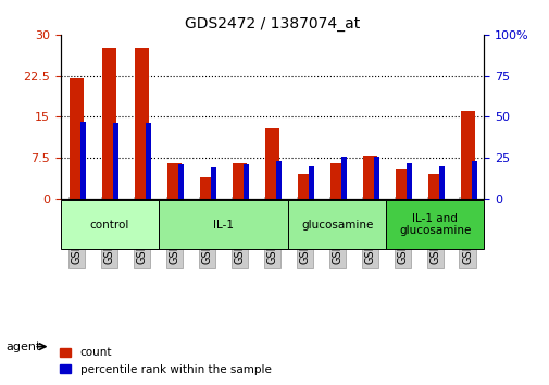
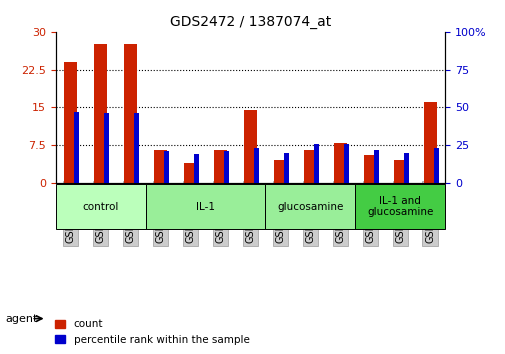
count/GSM143136: 22.0 -> 24.0
count/GSM143135: 12.8 -> 14.5
